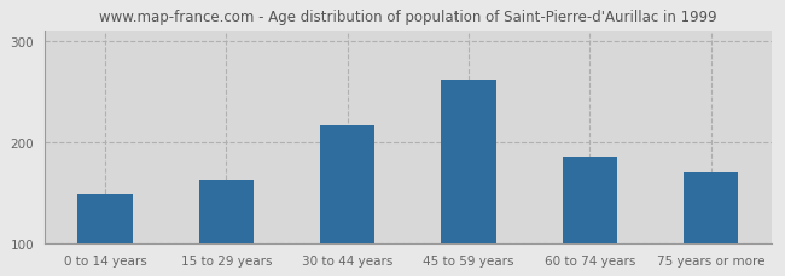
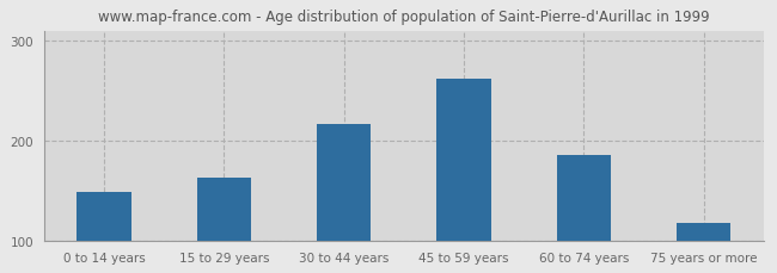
75 years or more: 170 -> 117
